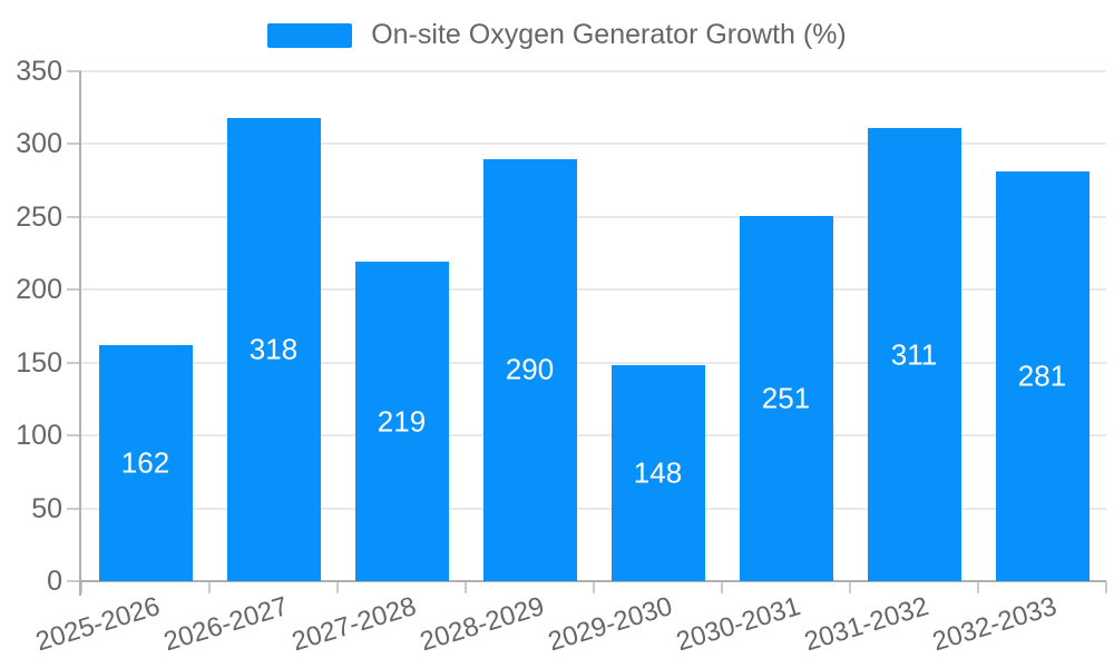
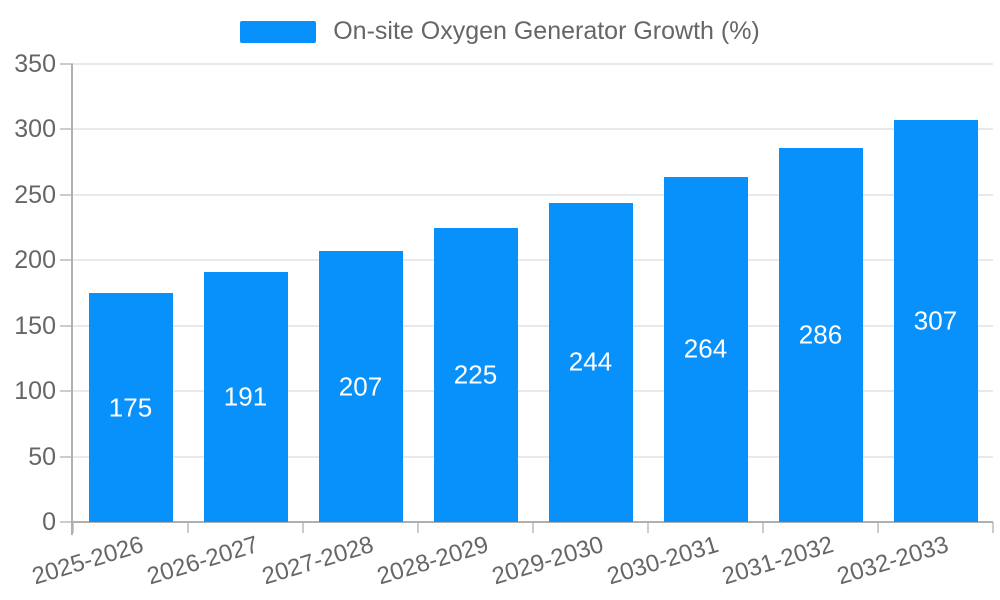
2025-2026: 162 -> 175
2026-2027: 318 -> 191
2027-2028: 219 -> 207
2028-2029: 290 -> 225
2029-2030: 148 -> 244
2030-2031: 251 -> 264
2031-2032: 311 -> 286
2032-2033: 281 -> 307
